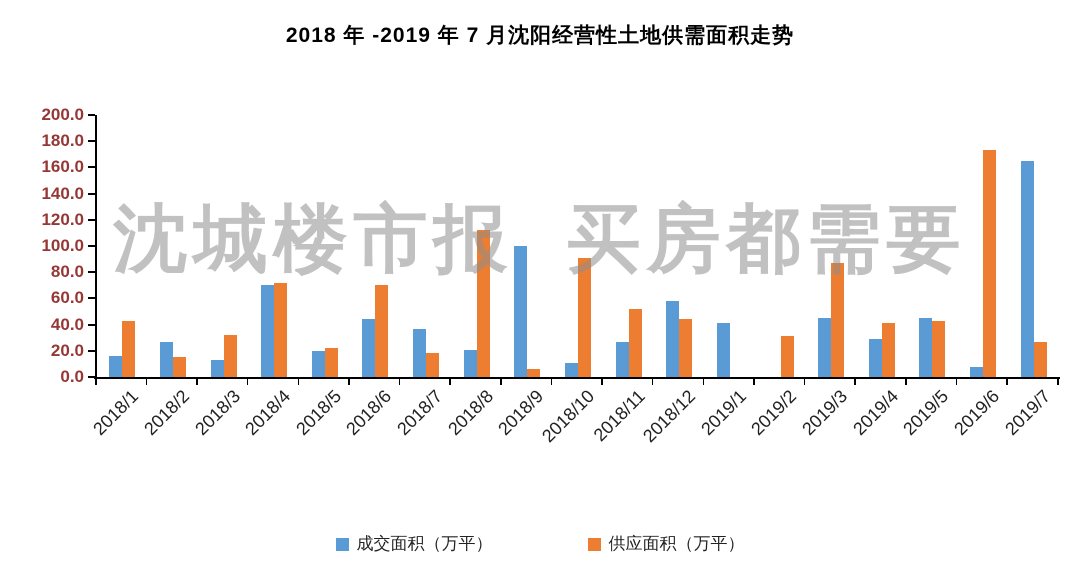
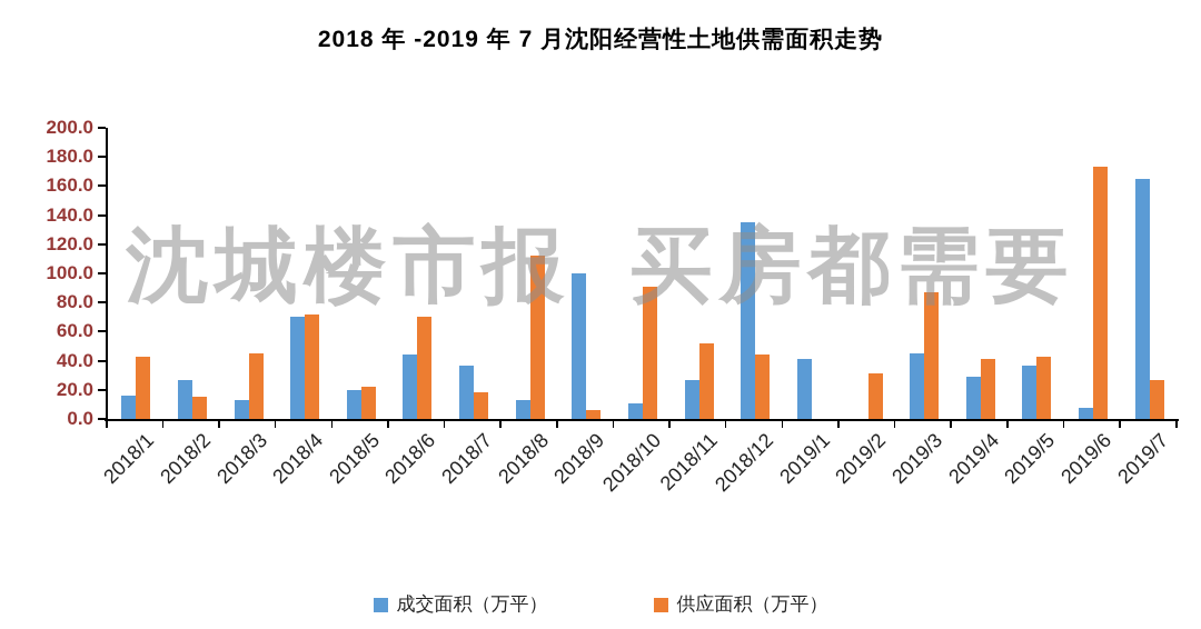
供应面积（万平）/2018/3: 32 -> 45
成交面积（万平）/2018/8: 21 -> 13
成交面积（万平）/2018/12: 58 -> 135
成交面积（万平）/2019/5: 45 -> 37
